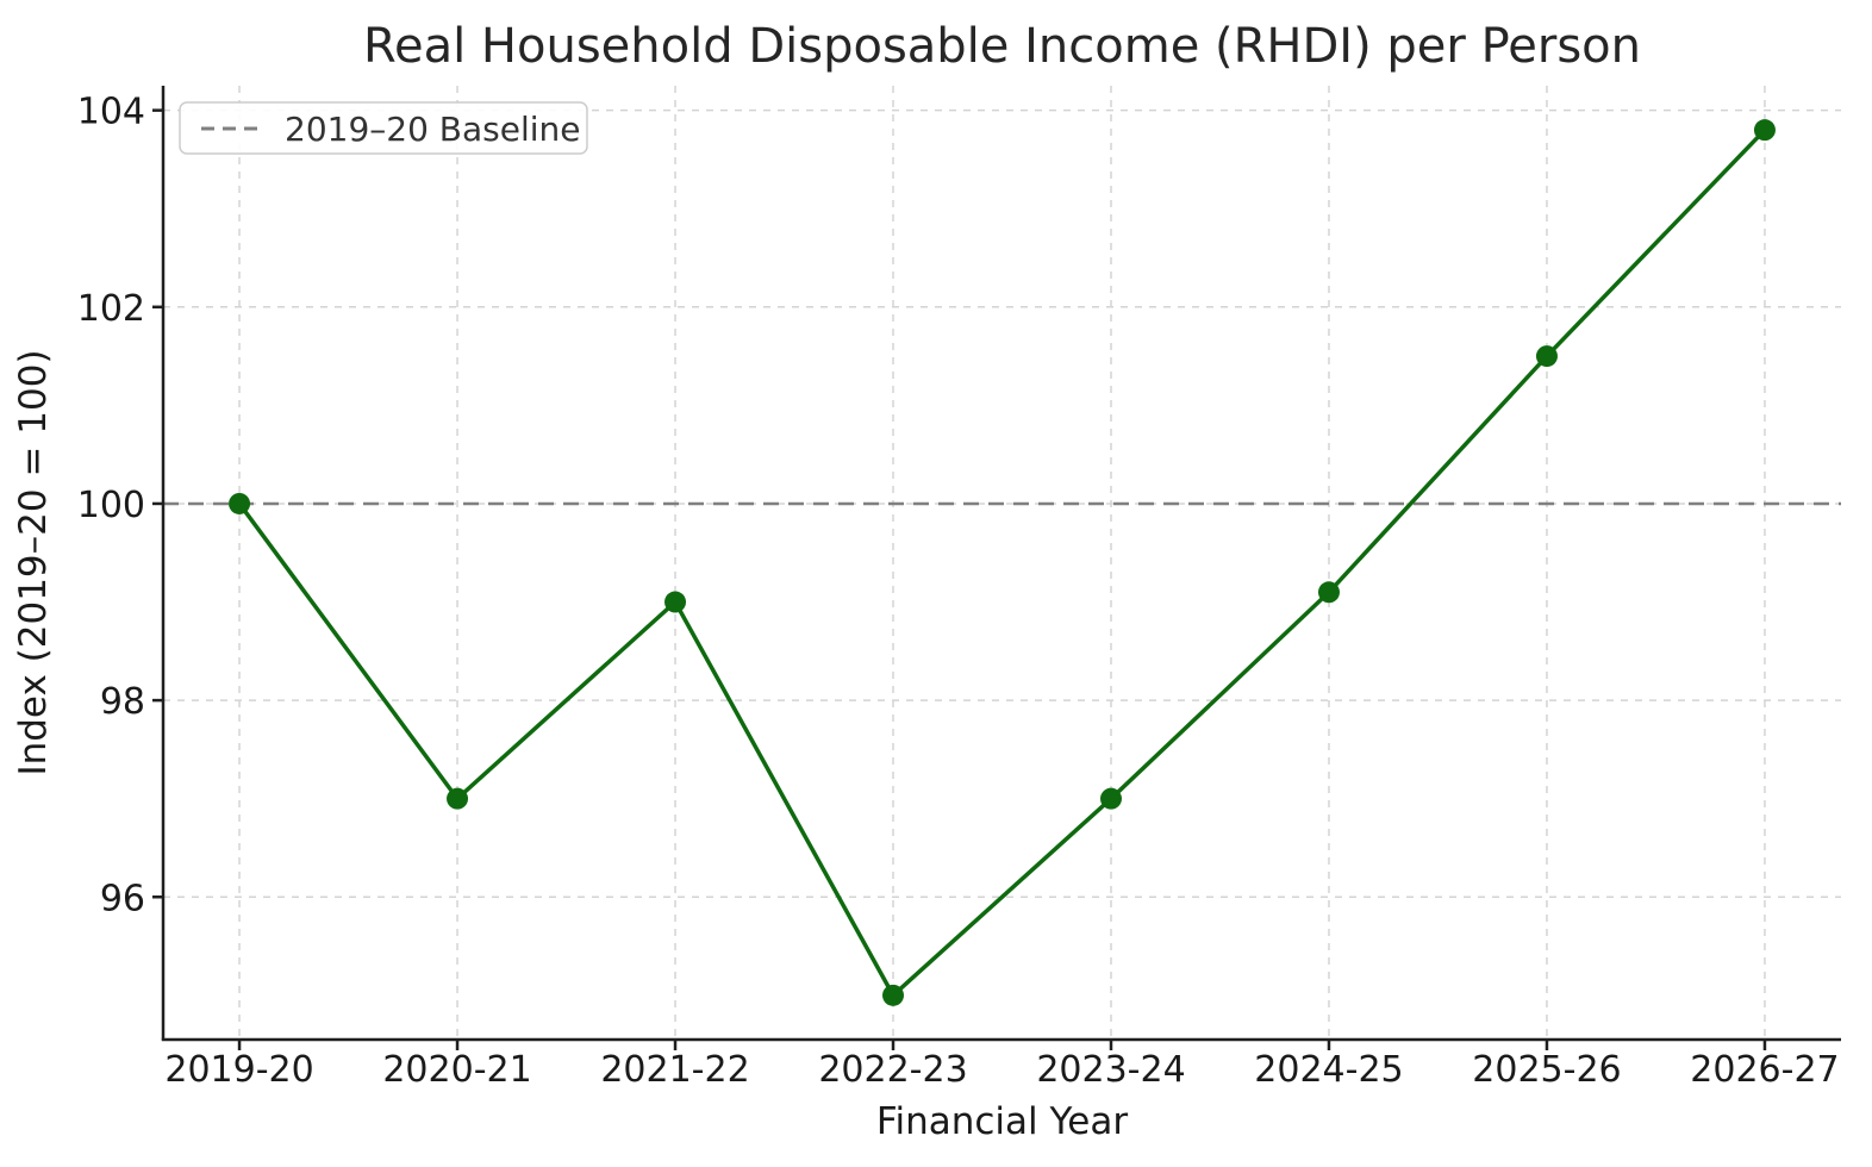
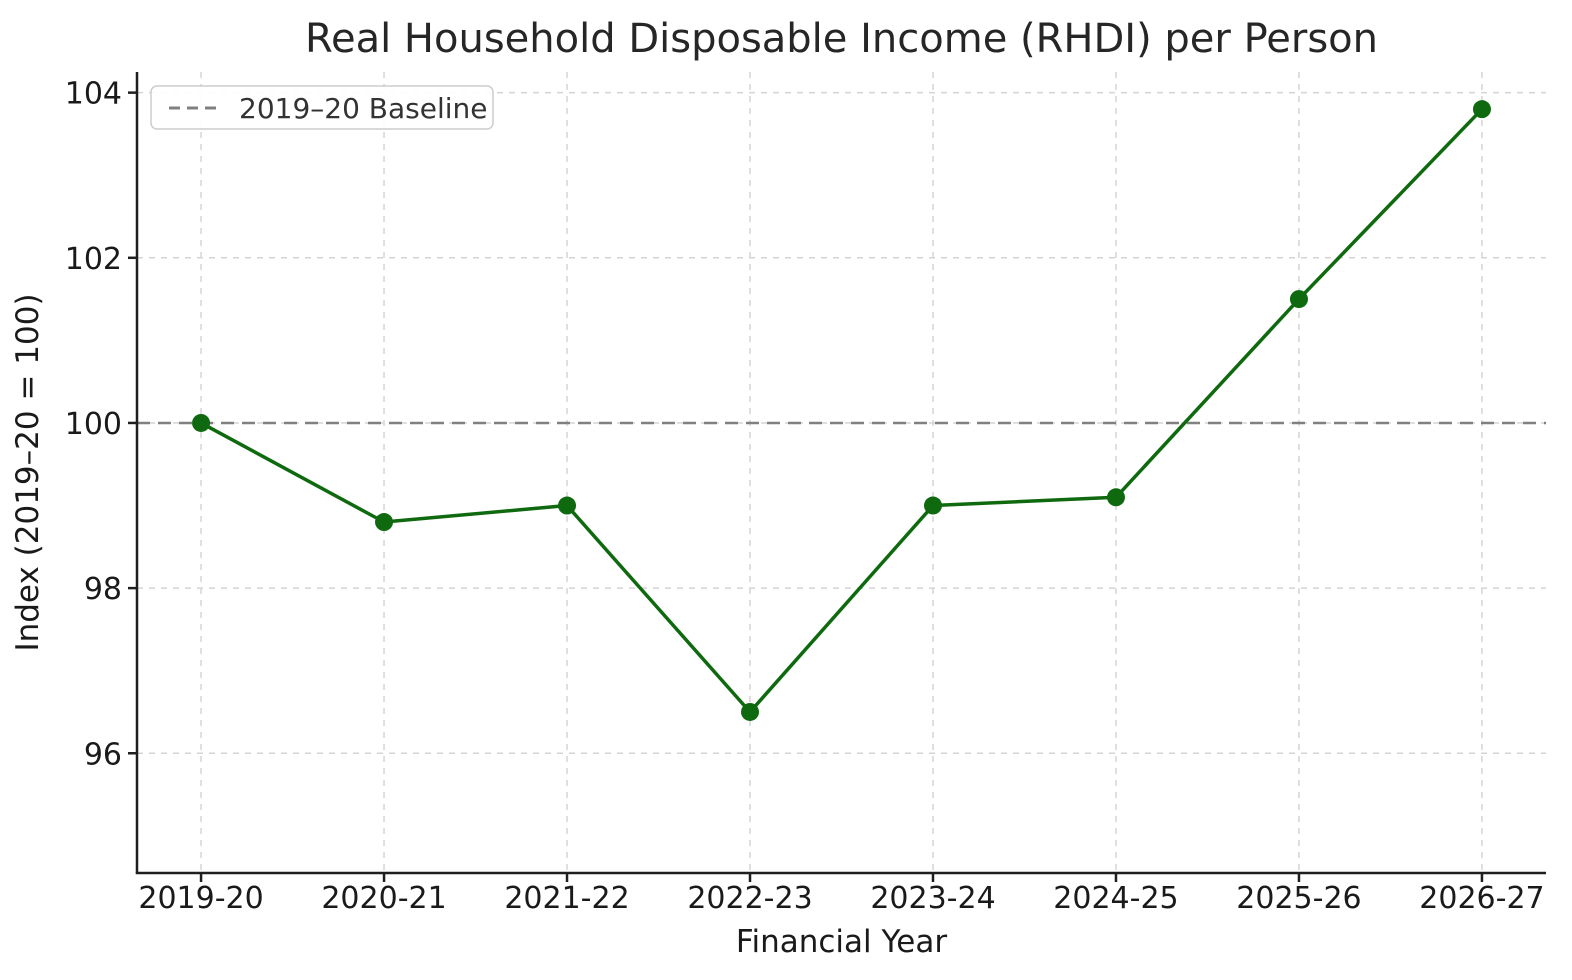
2020-21: 97.0 -> 98.8
2022-23: 95.0 -> 96.5
2023-24: 97.0 -> 99.0
